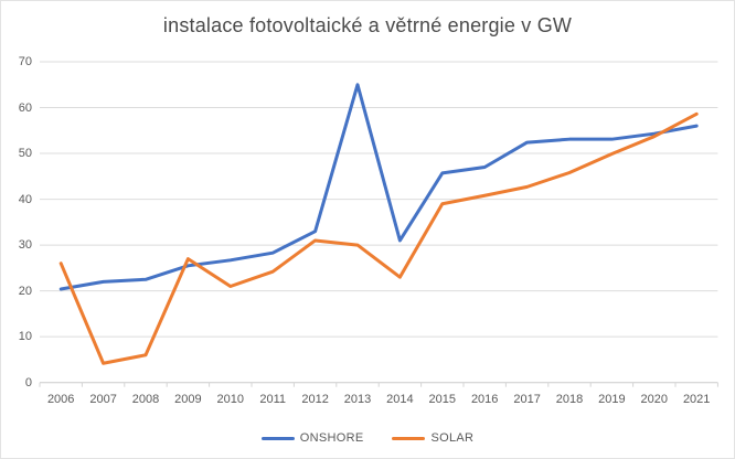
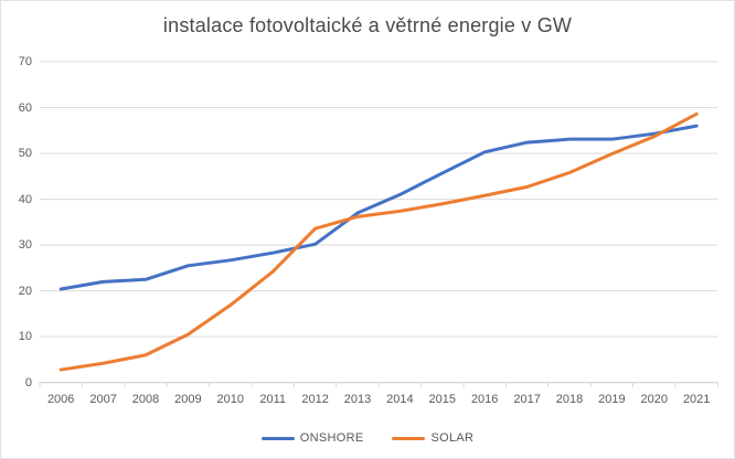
SOLAR/2006: 26 -> 3
SOLAR/2009: 27 -> 10
SOLAR/2010: 21 -> 17
ONSHORE/2012: 33 -> 30
SOLAR/2012: 31 -> 34
ONSHORE/2013: 65 -> 37
SOLAR/2013: 30 -> 36
ONSHORE/2014: 31 -> 41
SOLAR/2014: 23 -> 37
ONSHORE/2016: 47 -> 50
